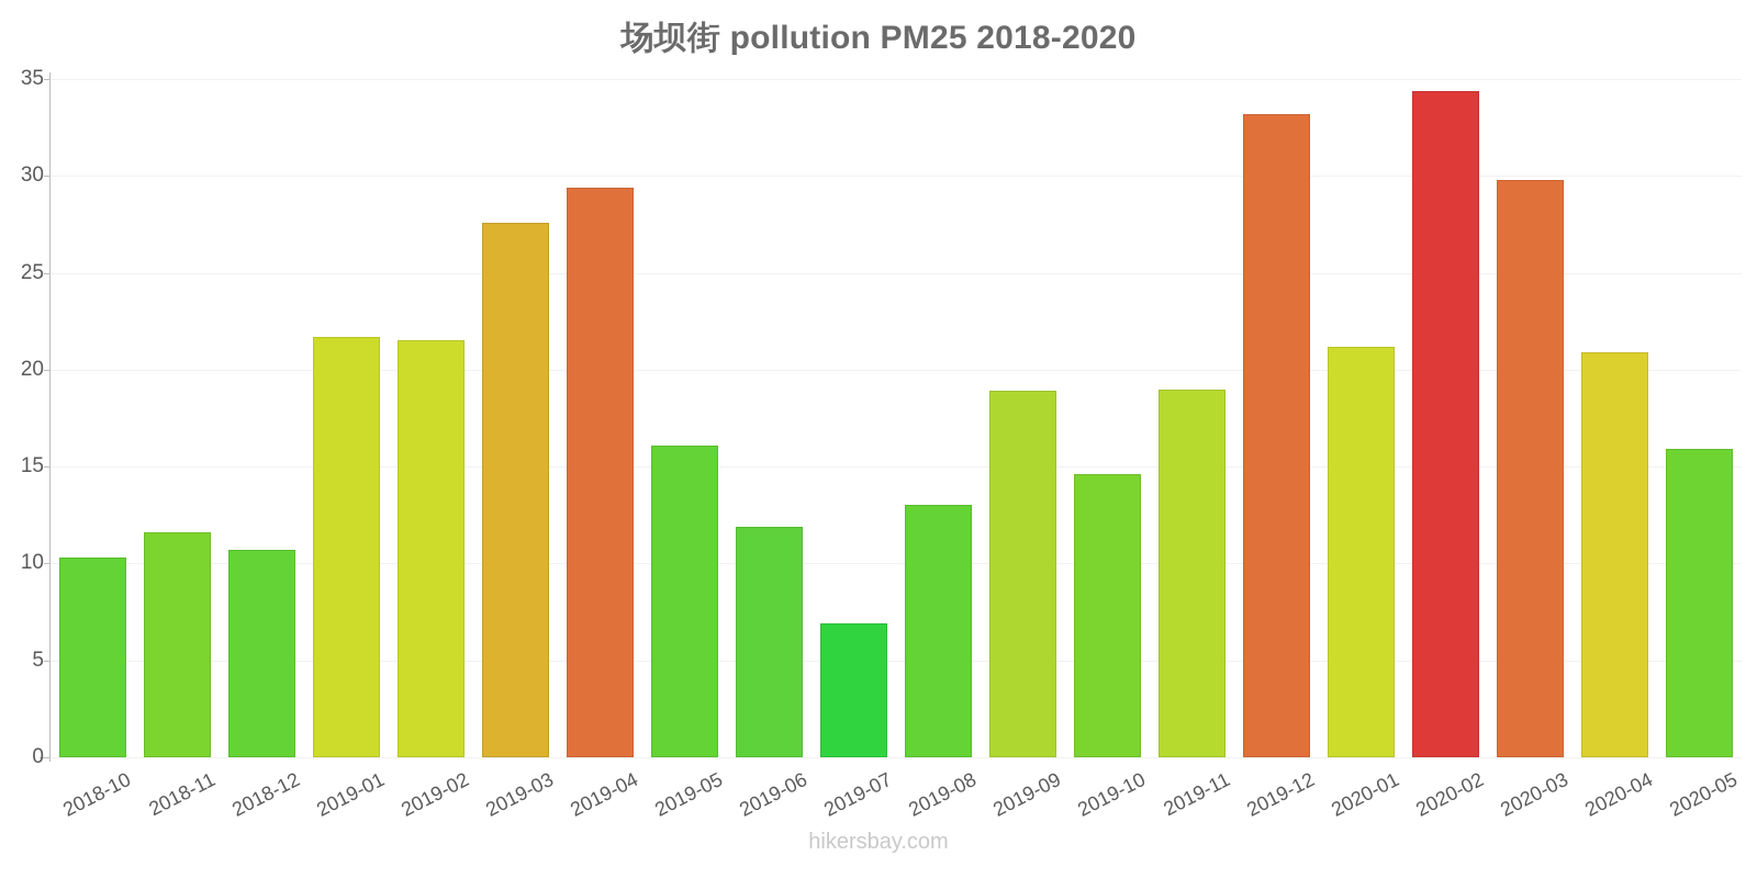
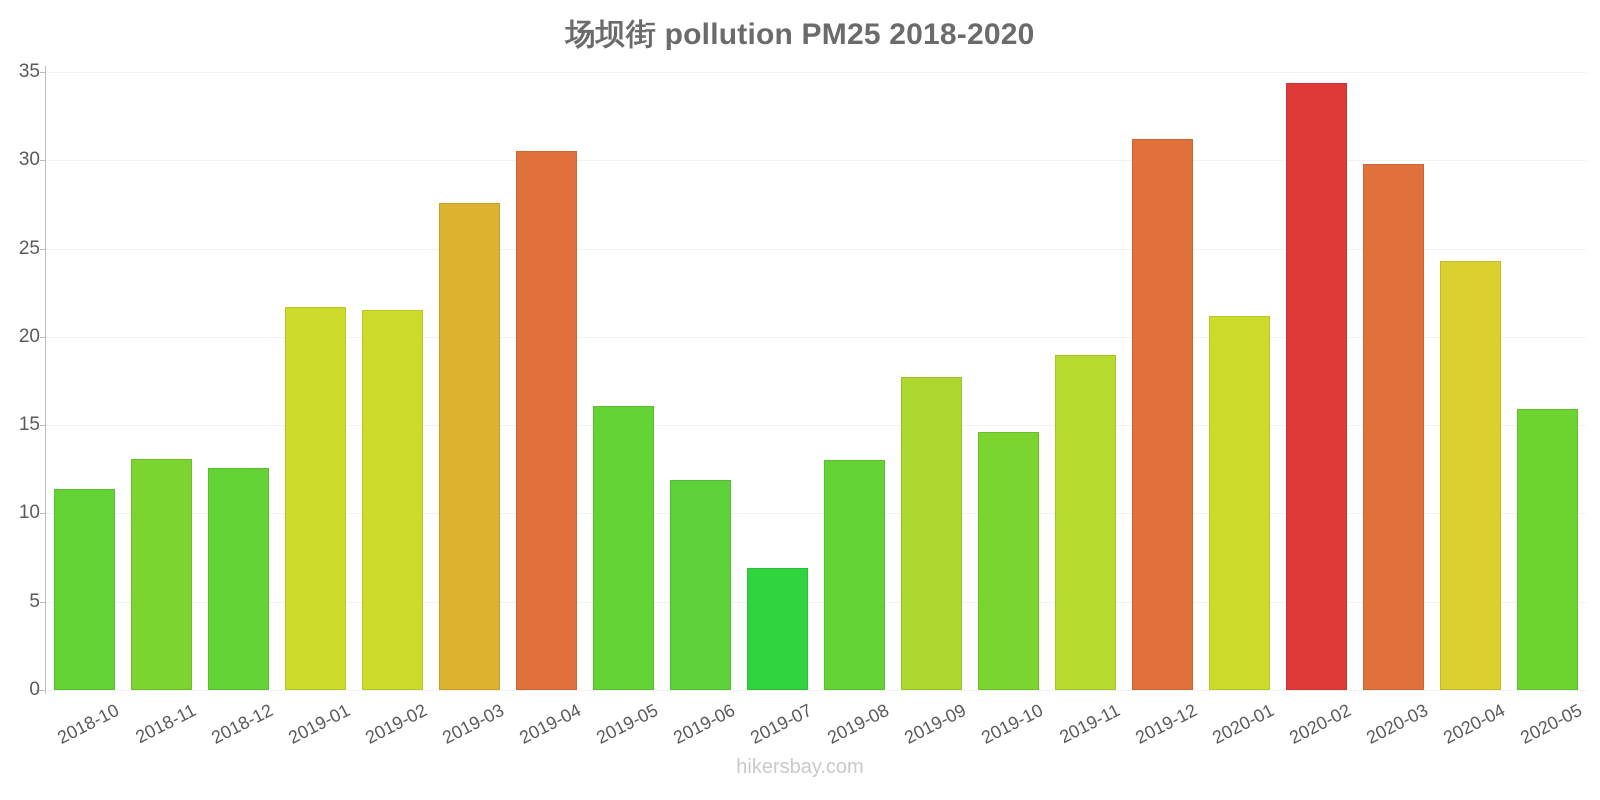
2018-10: 10.3 -> 11.4
2018-11: 11.6 -> 13.1
2018-12: 10.7 -> 12.6
2019-04: 29.4 -> 30.5
2019-09: 18.9 -> 17.7
2019-12: 33.2 -> 31.2
2020-04: 20.9 -> 24.3
